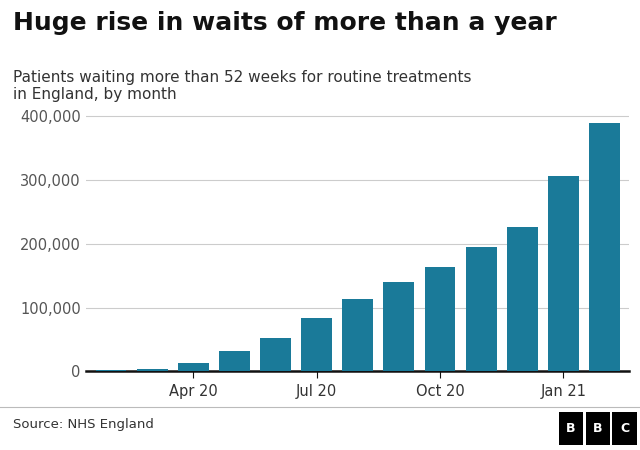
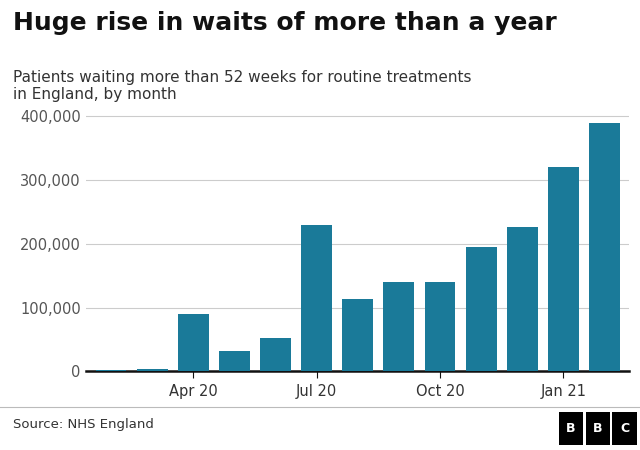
Apr 20: 13,000 -> 90,000
Jul 20: 83,000 -> 230,000
Oct 20: 163,000 -> 140,000
Jan 21: 307,000 -> 320,000
